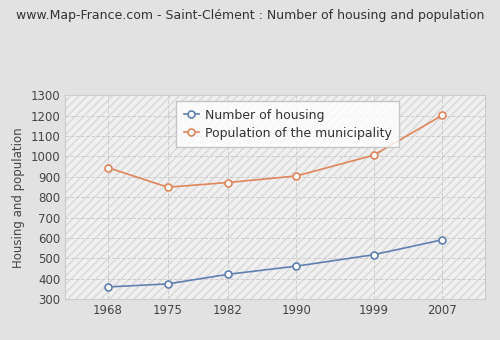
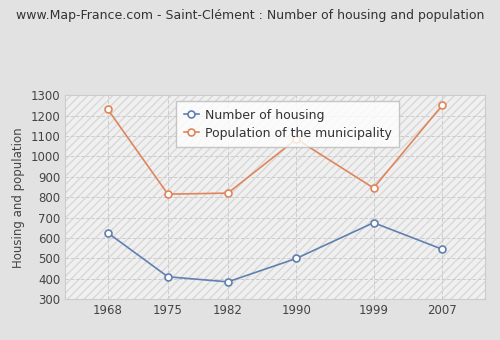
Number of housing/1968: 360 -> 625
Population of the municipality/1968: 945 -> 1230
Number of housing/1975: 375 -> 410
Population of the municipality/1975: 849 -> 815
Number of housing/1982: 422 -> 385
Population of the municipality/1982: 872 -> 820
Number of housing/1990: 462 -> 500
Population of the municipality/1990: 904 -> 1085
Number of housing/1999: 518 -> 675
Population of the municipality/1999: 1006 -> 845
Number of housing/2007: 591 -> 545
Population of the municipality/2007: 1201 -> 1250
